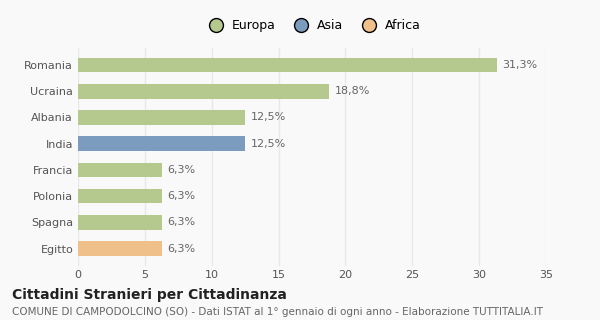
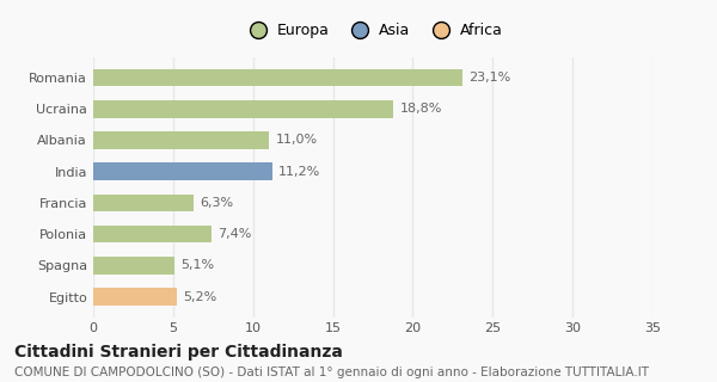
Romania: 31,3% -> 23,1%
Albania: 12,5% -> 11,0%
India: 12,5% -> 11,2%
Polonia: 6,3% -> 7,4%
Spagna: 6,3% -> 5,1%
Egitto: 6,3% -> 5,2%
